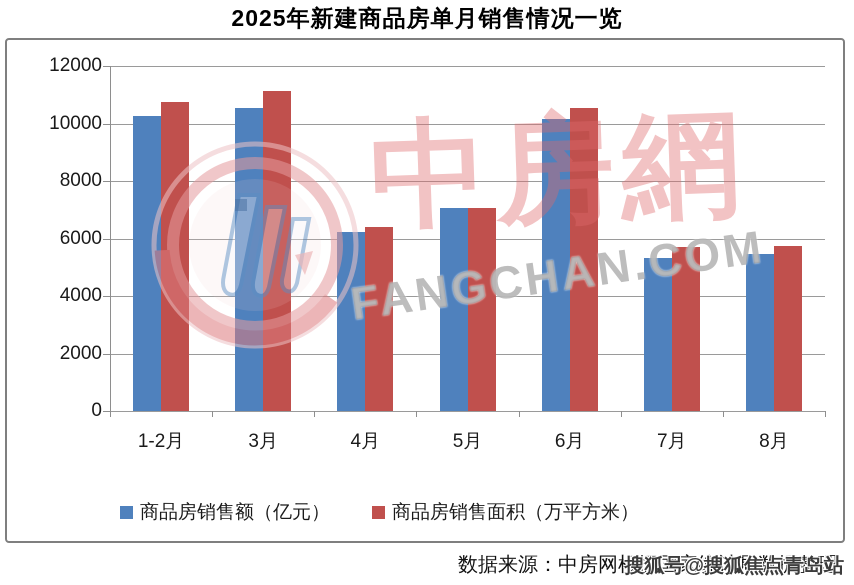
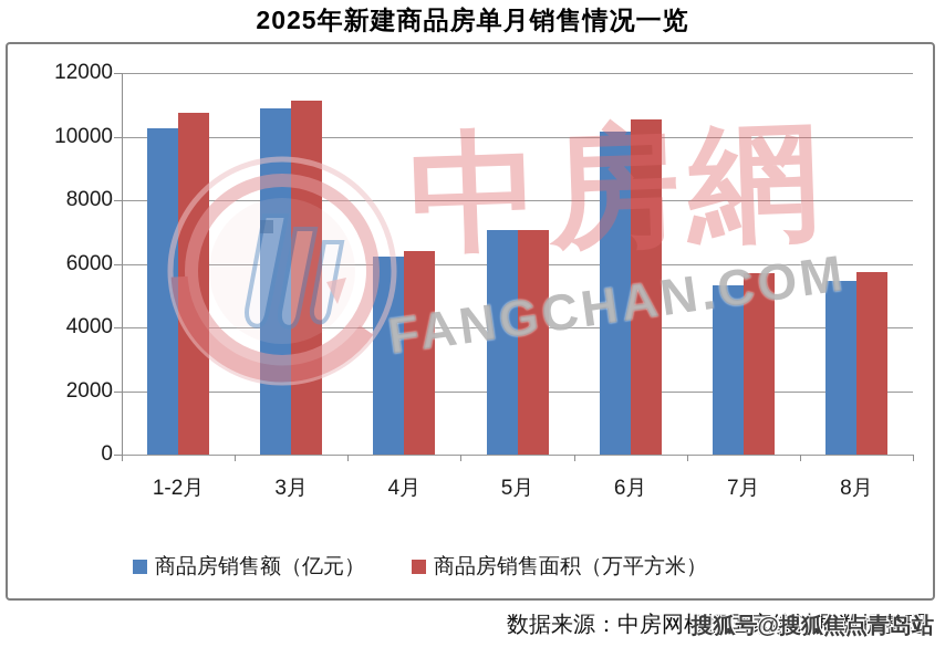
商品房销售额（亿元）/3月: 10500 -> 10900
